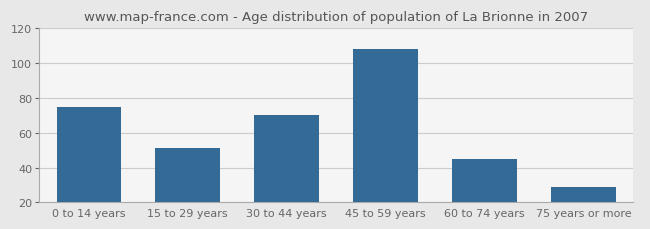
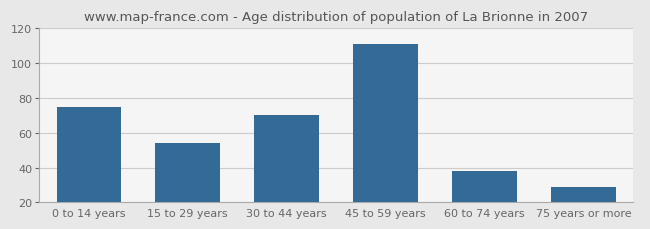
15 to 29 years: 51 -> 54
45 to 59 years: 108 -> 111
60 to 74 years: 45 -> 38
